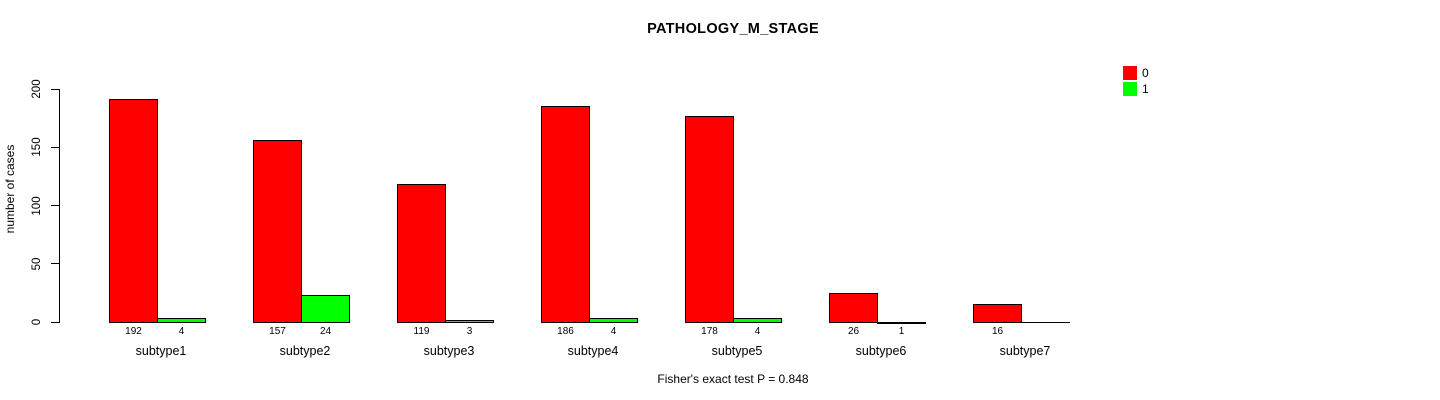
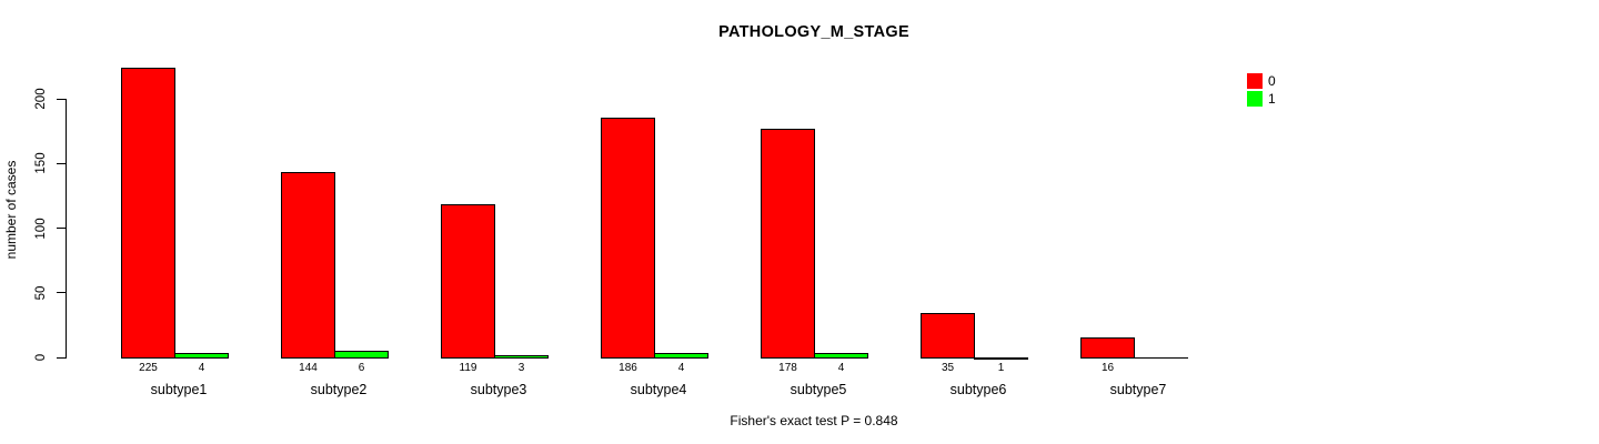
0/subtype1: 192 -> 225
0/subtype2: 157 -> 144
1/subtype2: 24 -> 6
0/subtype6: 26 -> 35
